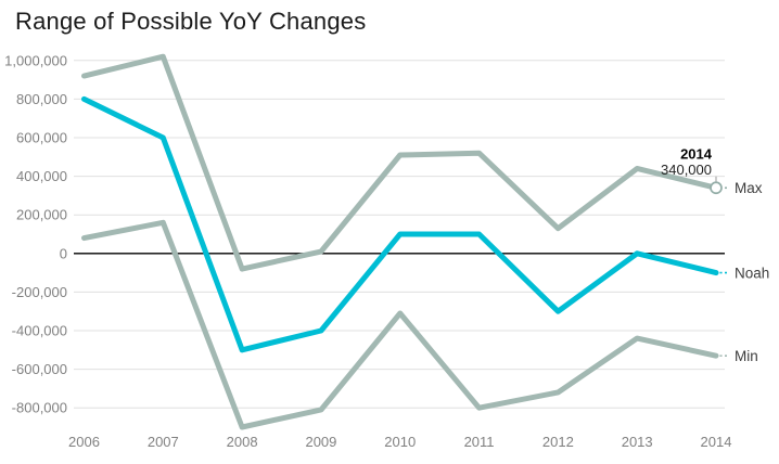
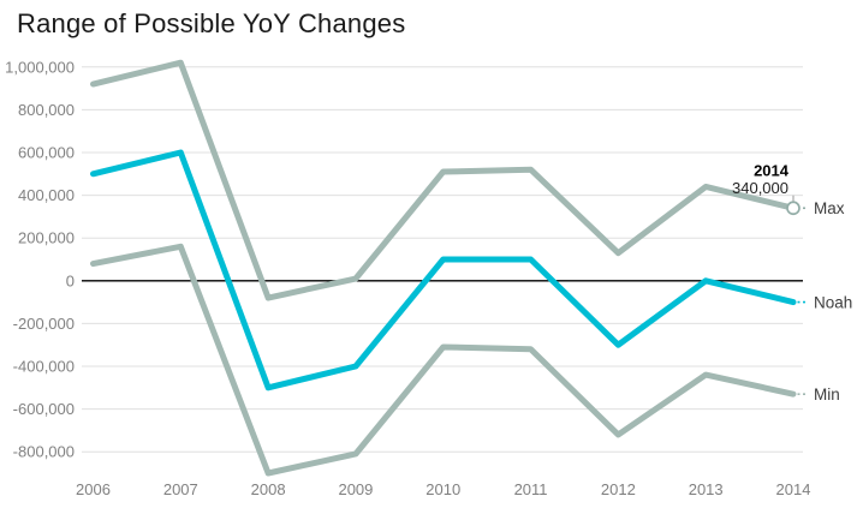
Noah/2006: 800000 -> 500000
Min/2011: -800000 -> -320000
